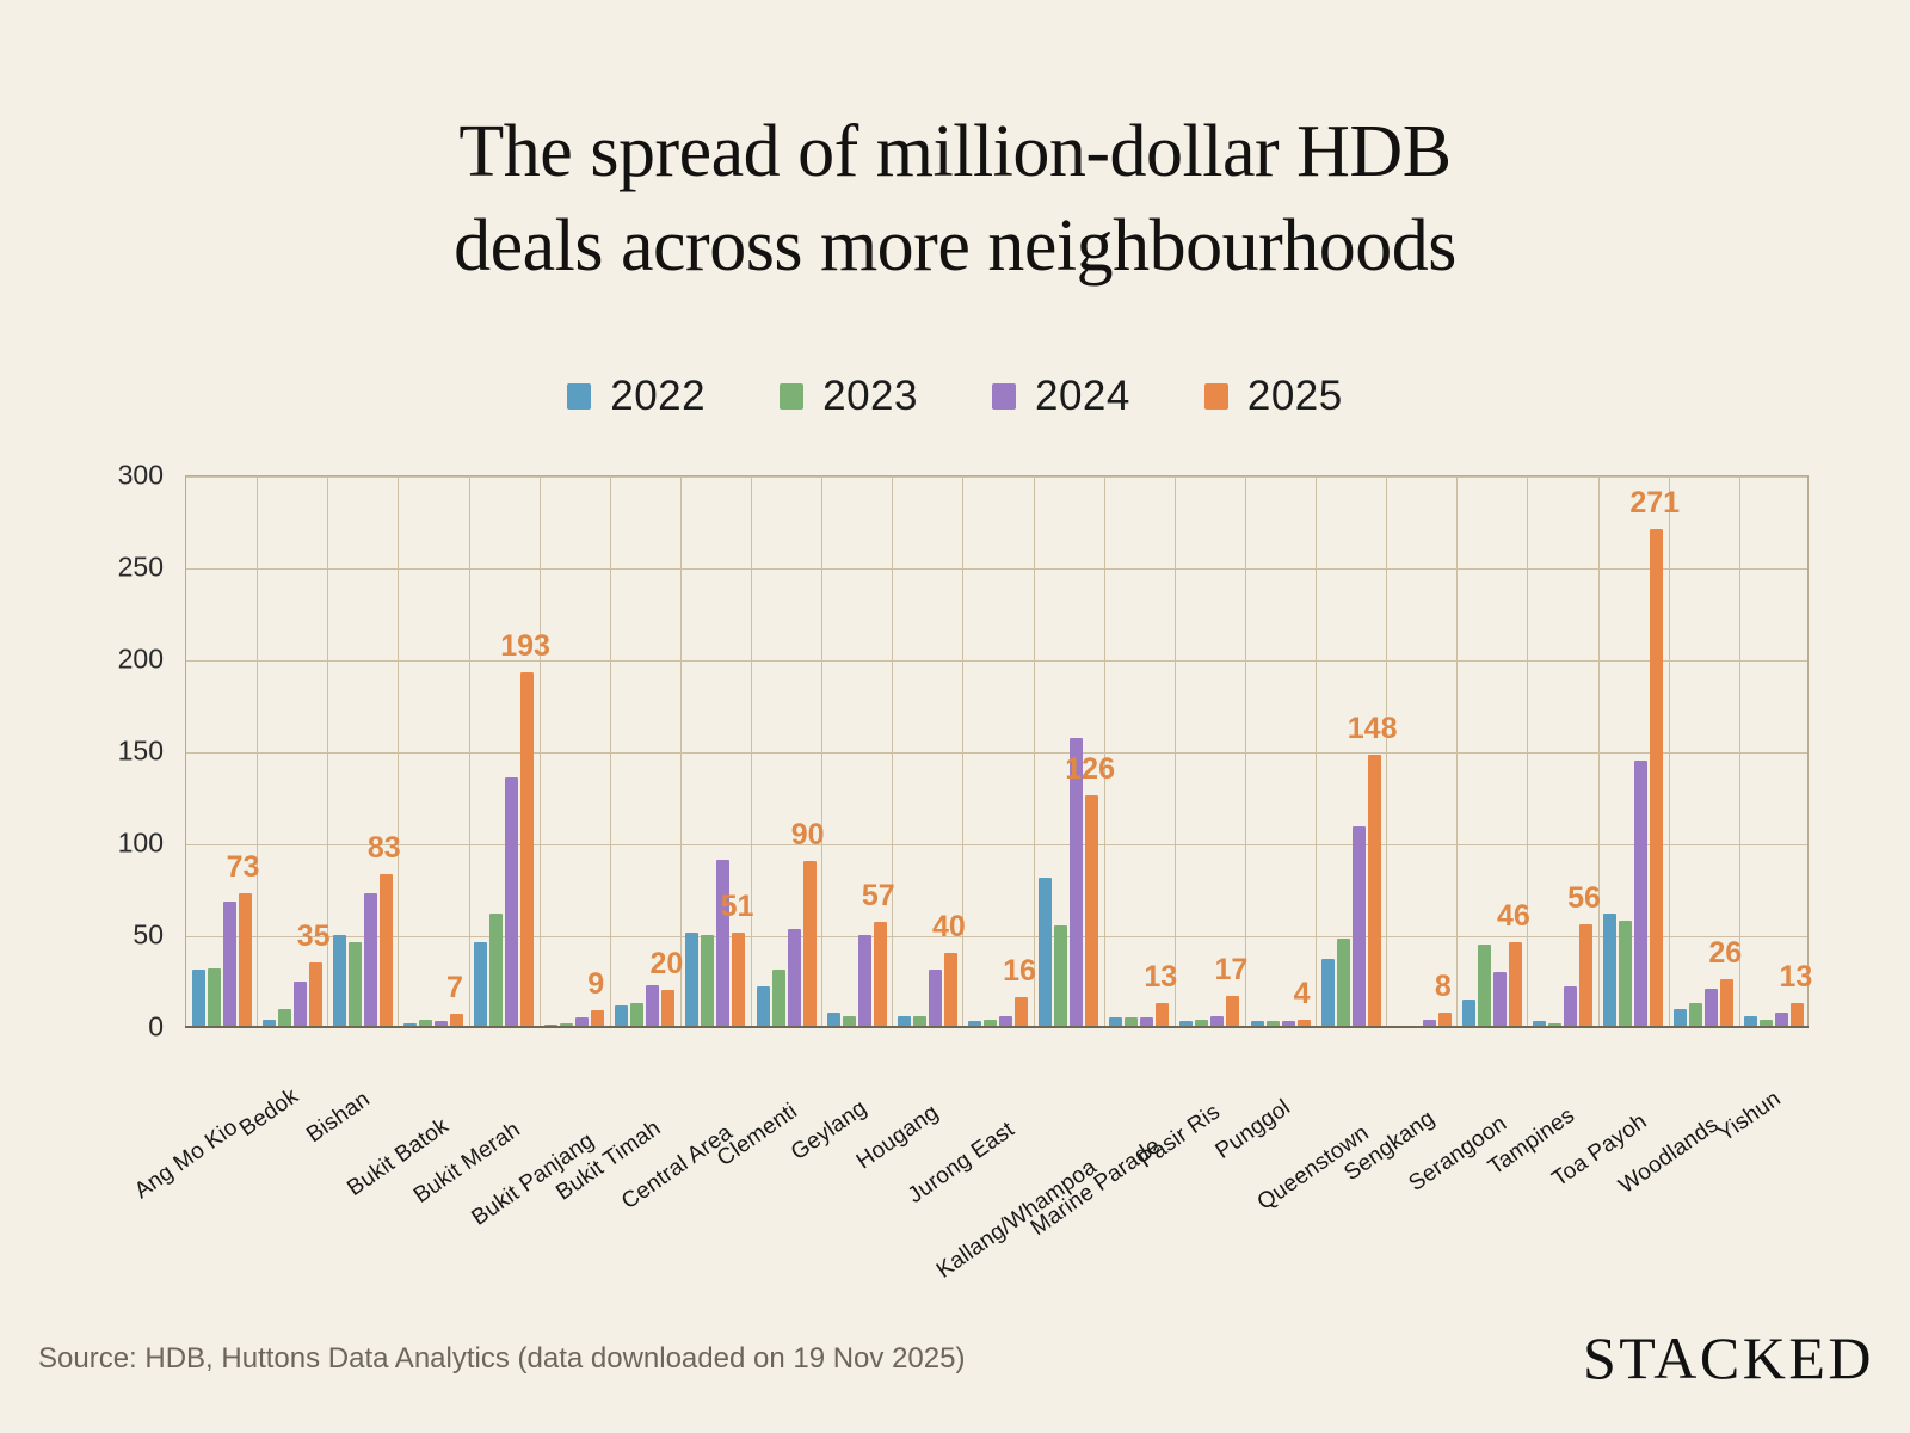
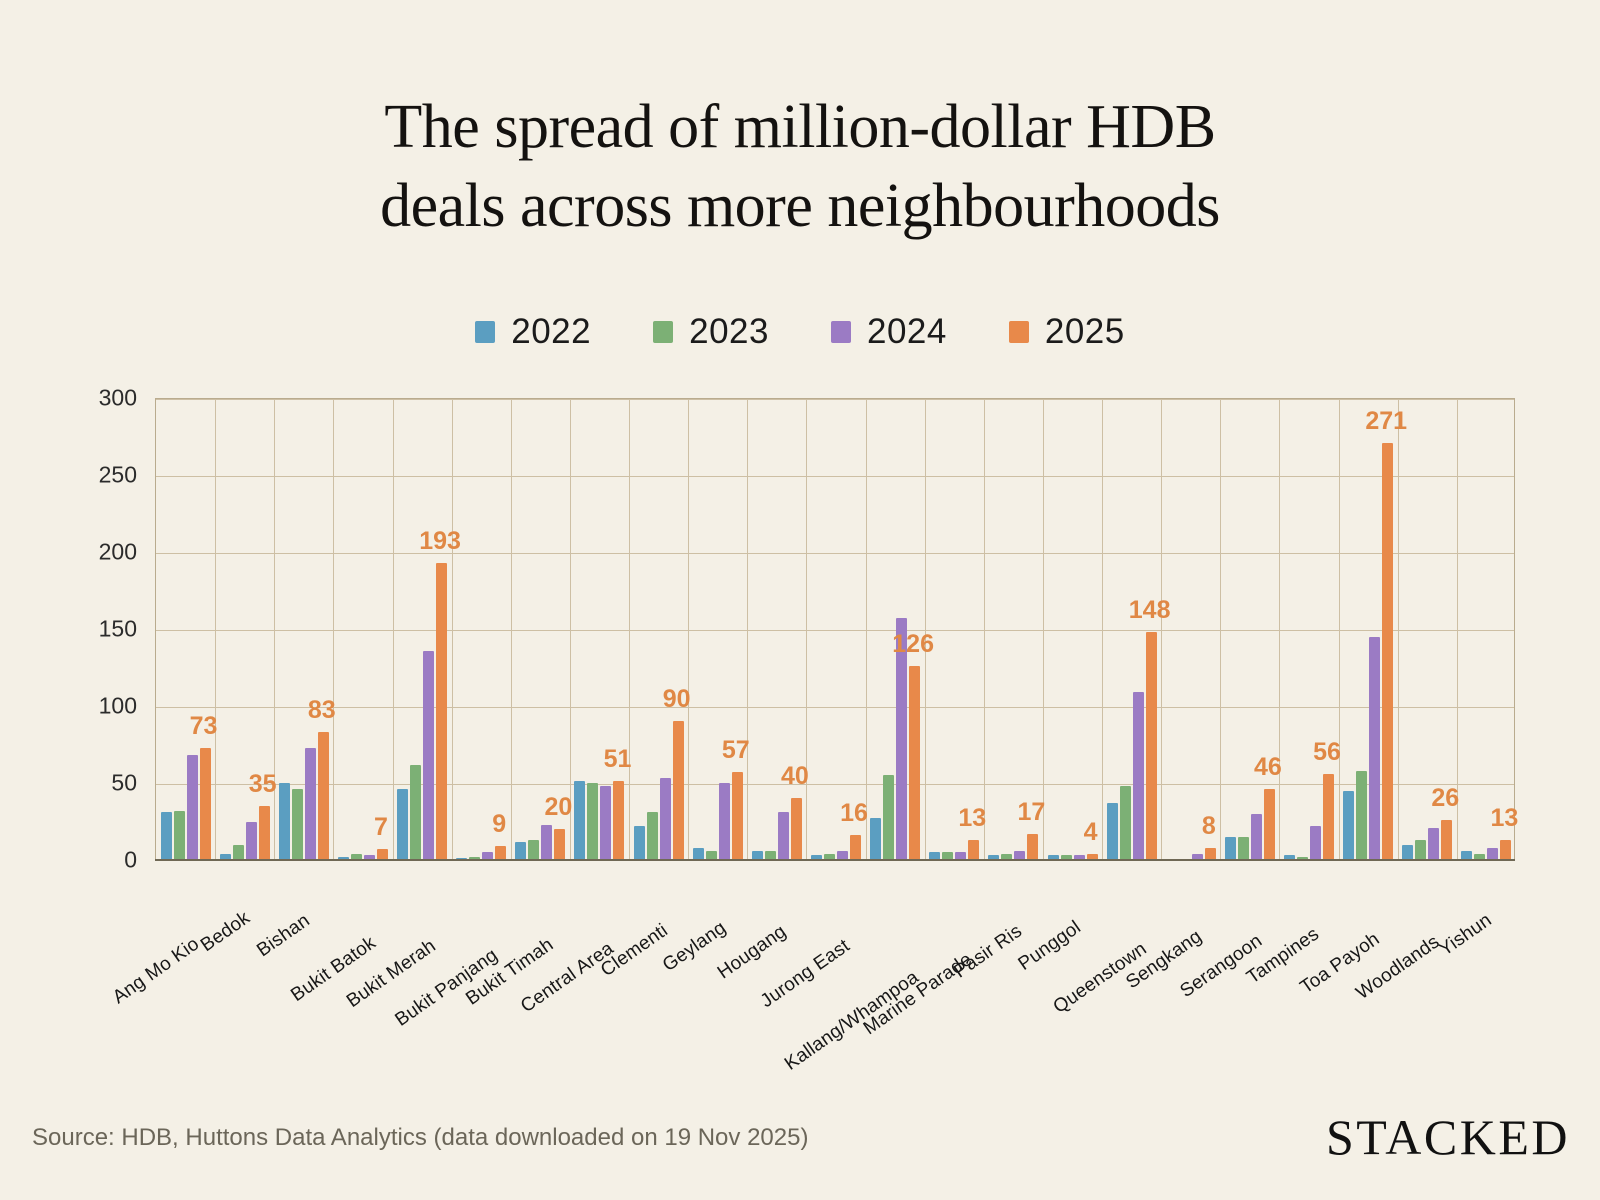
2024/Central Area: 91 -> 48
2022/Kallang/Whampoa: 81 -> 27
2023/Serangoon: 45 -> 15
2022/Toa Payoh: 62 -> 45
